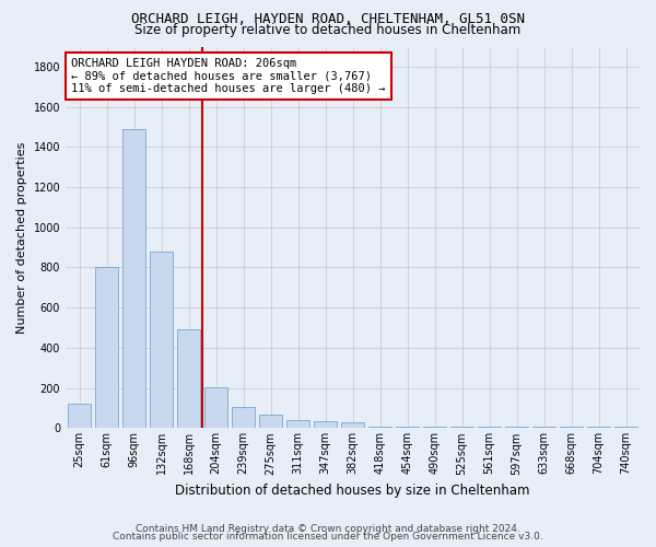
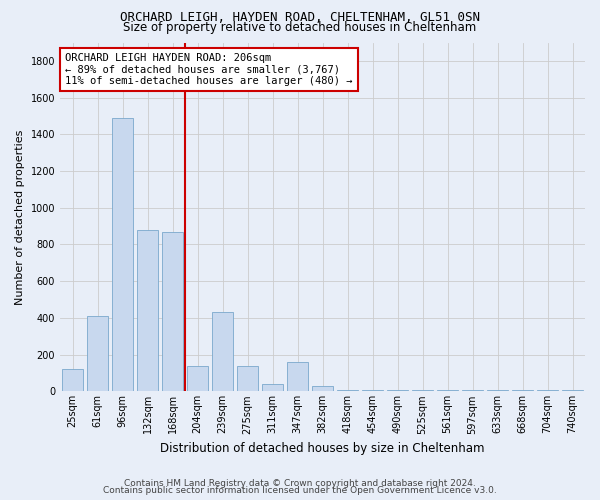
61sqm: 800 -> 410
168sqm: 490 -> 870
204sqm: 200 -> 140
239sqm: 100 -> 430
275sqm: 60 -> 140
347sqm: 40 -> 160
